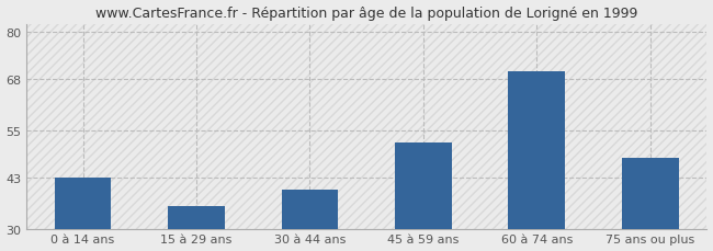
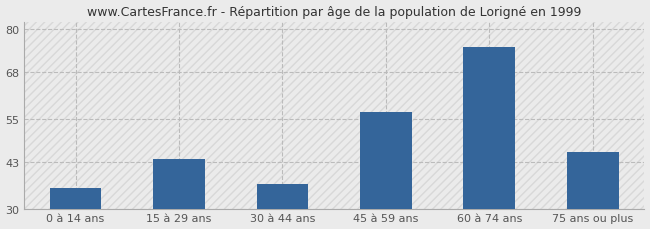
0 à 14 ans: 43 -> 36
15 à 29 ans: 36 -> 44
30 à 44 ans: 40 -> 37
45 à 59 ans: 52 -> 57
60 à 74 ans: 70 -> 75
75 ans ou plus: 48 -> 46
